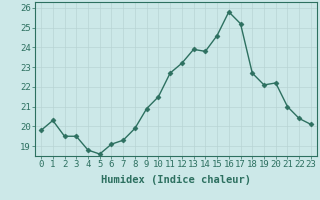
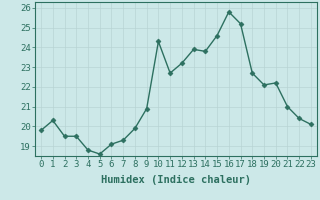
10: 21.5 -> 24.3
